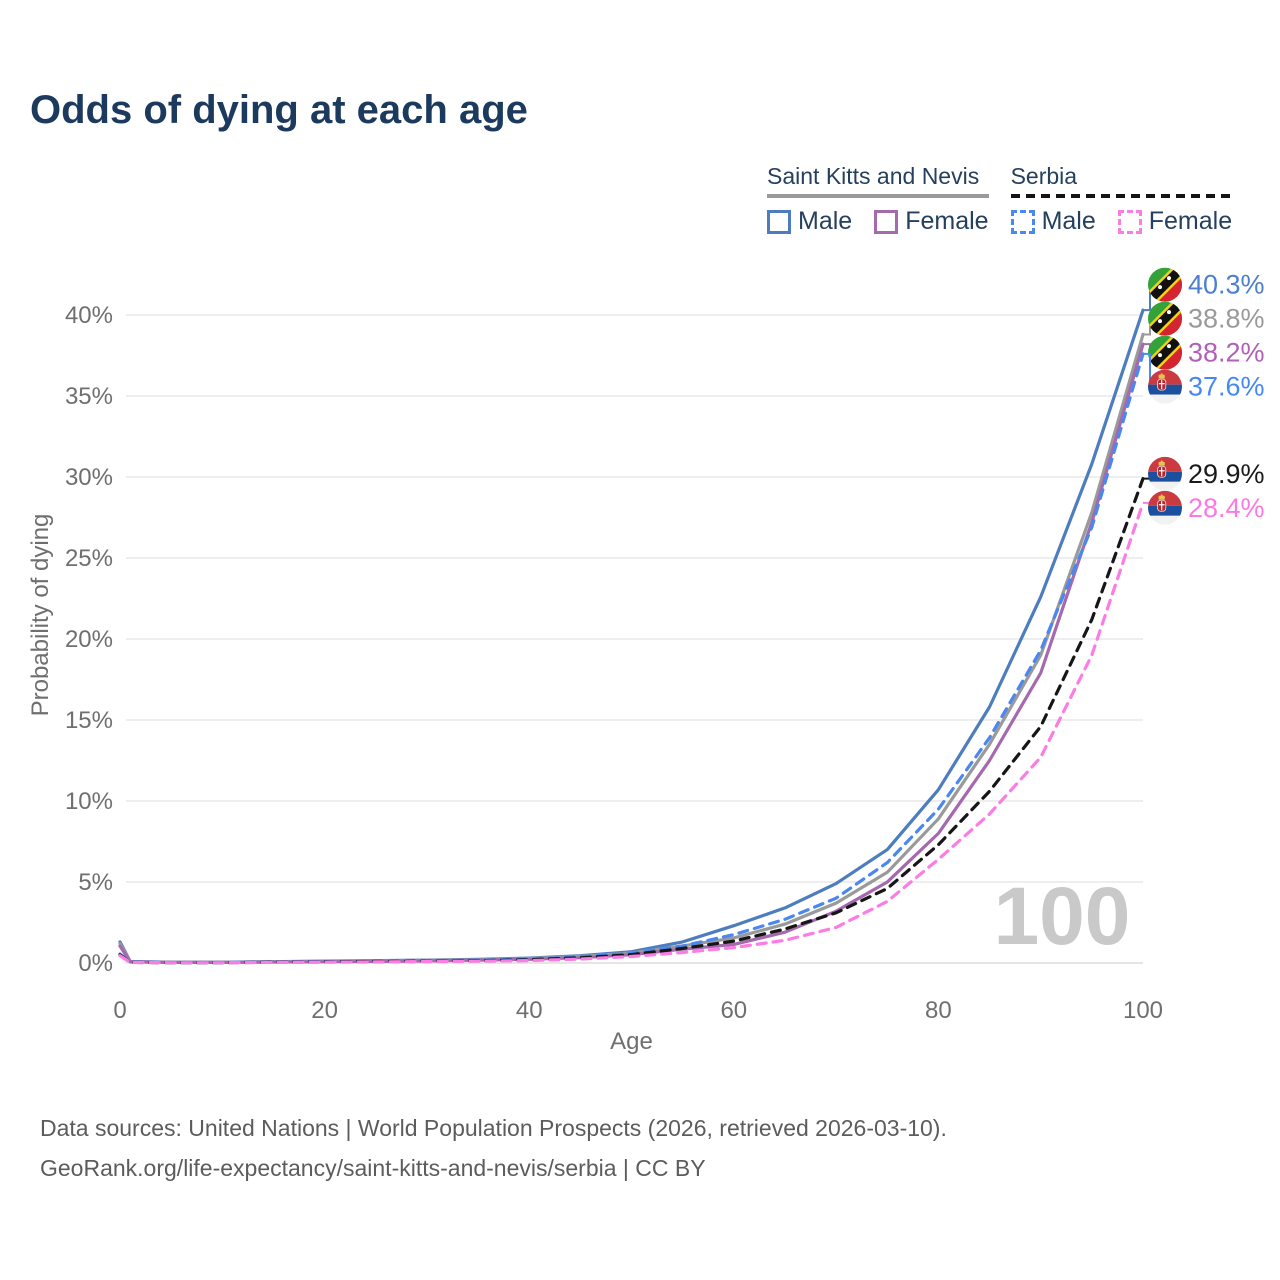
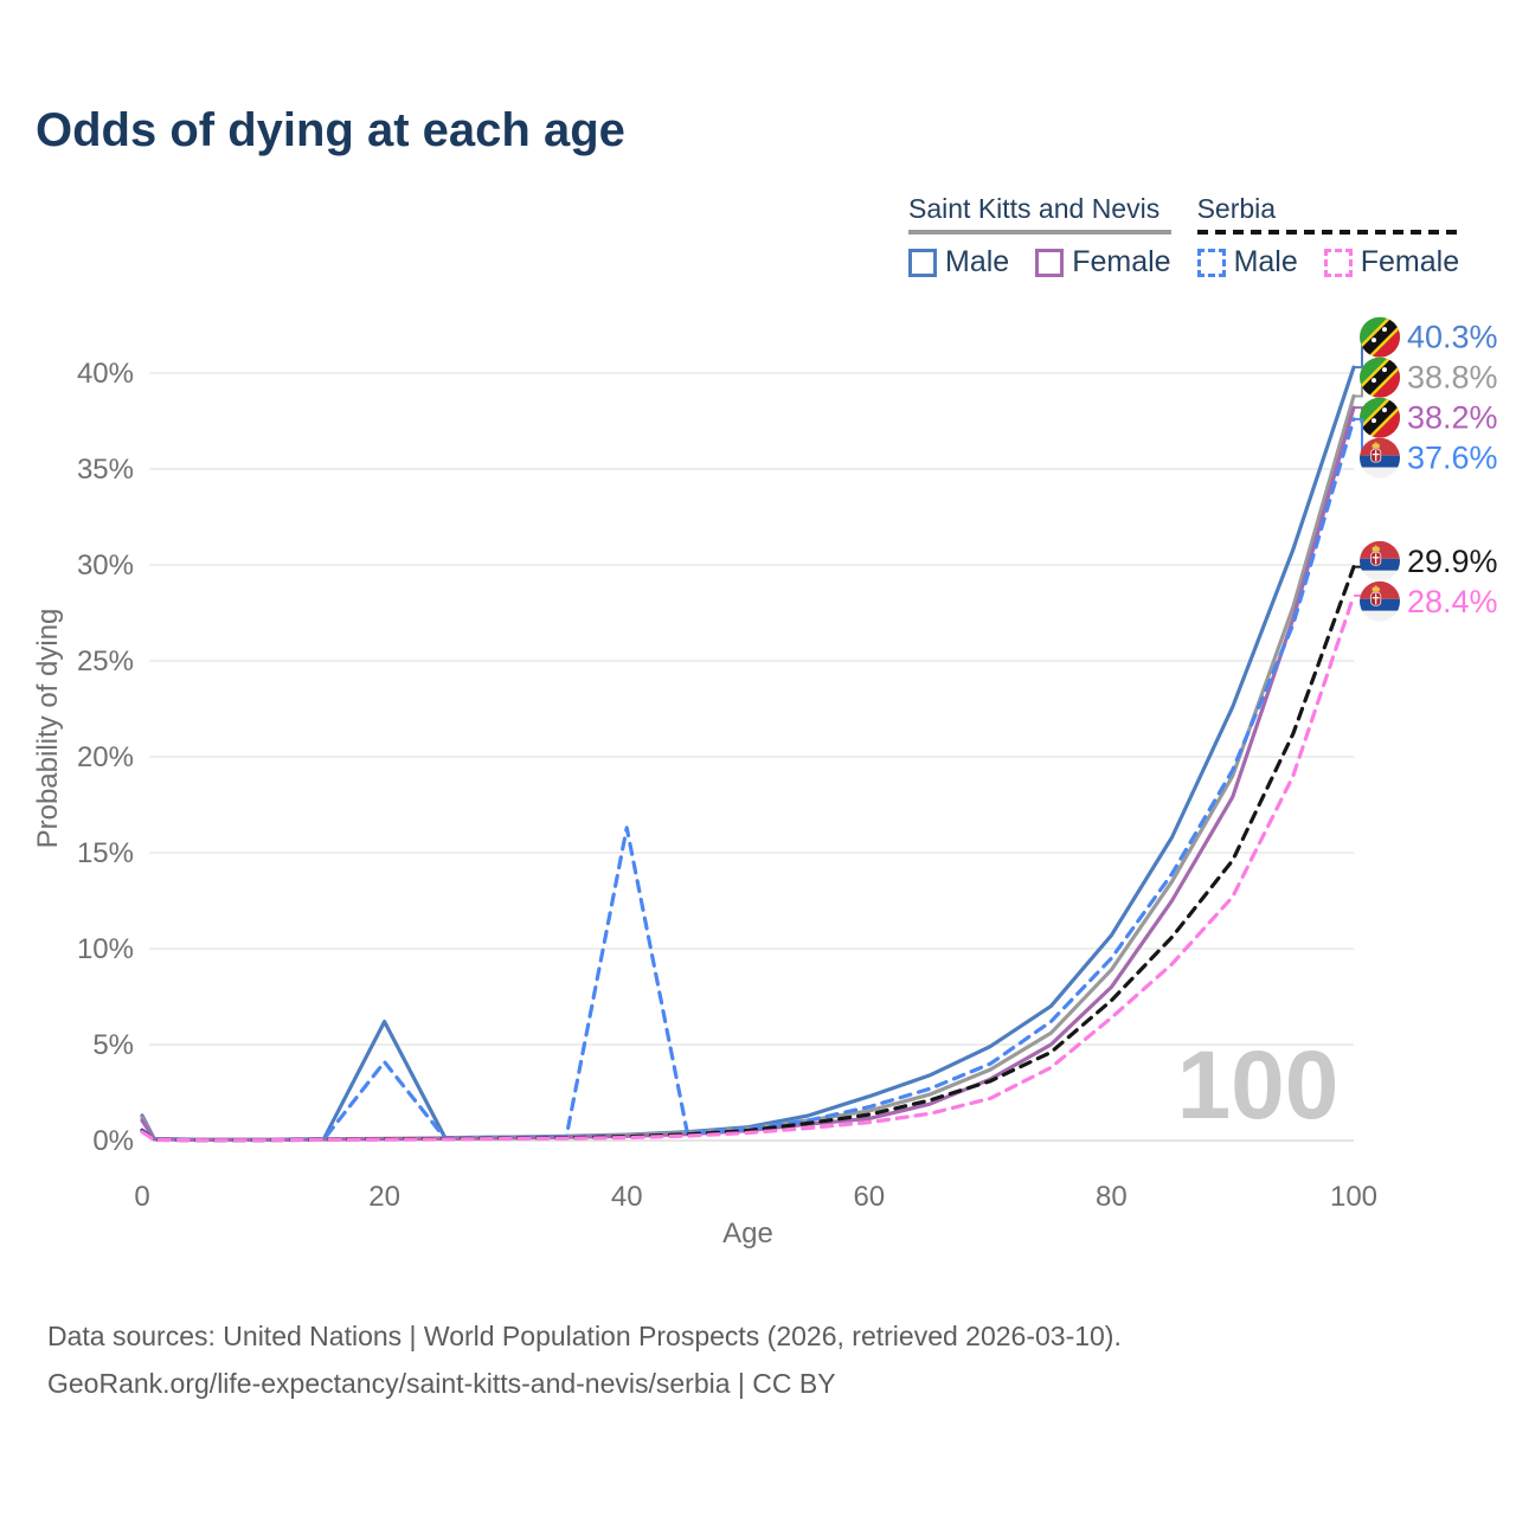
Saint Kitts and Nevis Male/20: 0.1% -> 6.2%
Serbia Male/20: 0.1% -> 4.1%
Serbia Male/40: 0.2% -> 16.3%
